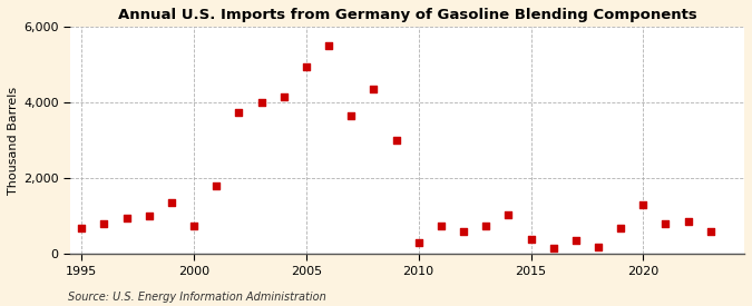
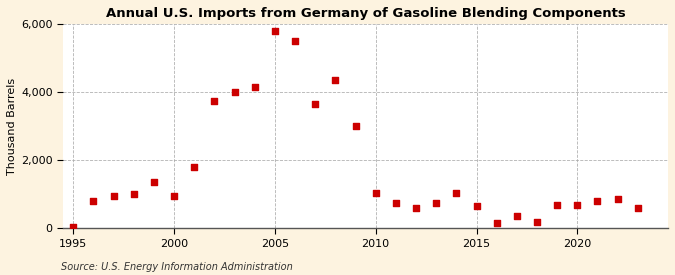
1995: 700 -> 50
2000: 750 -> 950
2005: 4,950 -> 5,800
2010: 300 -> 1,050
2015: 400 -> 650
2020: 1,300 -> 700
